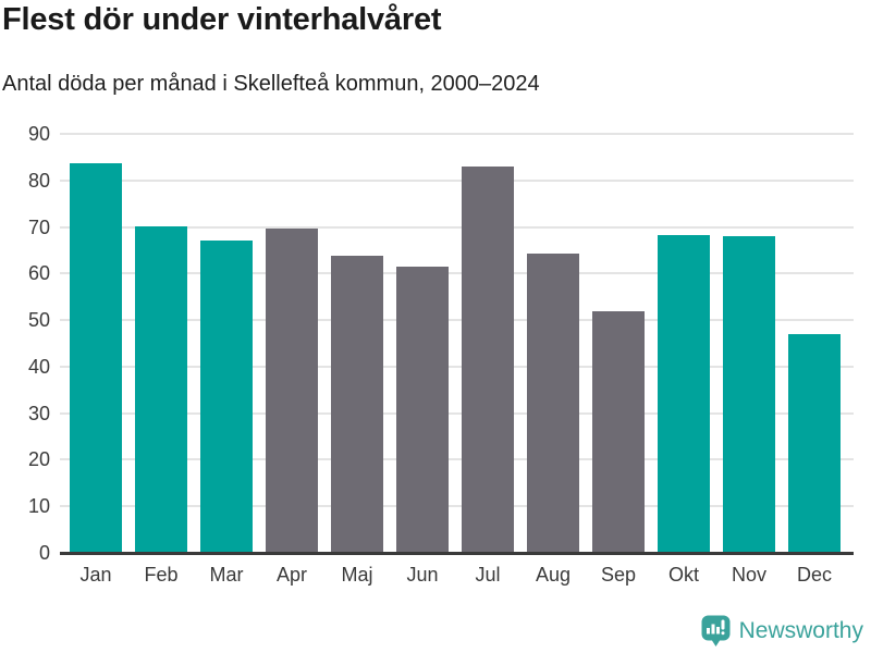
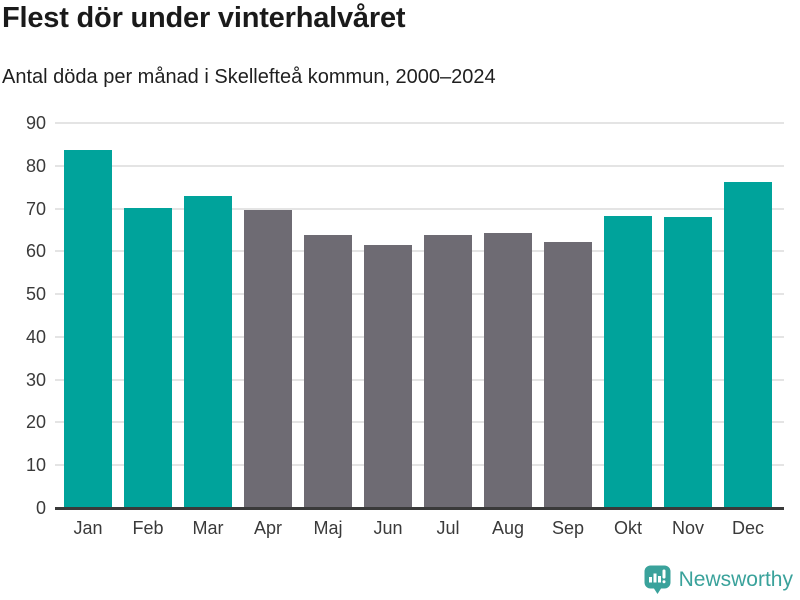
Mar: 67 -> 73
Jul: 83 -> 64
Sep: 52 -> 62
Dec: 47 -> 76
